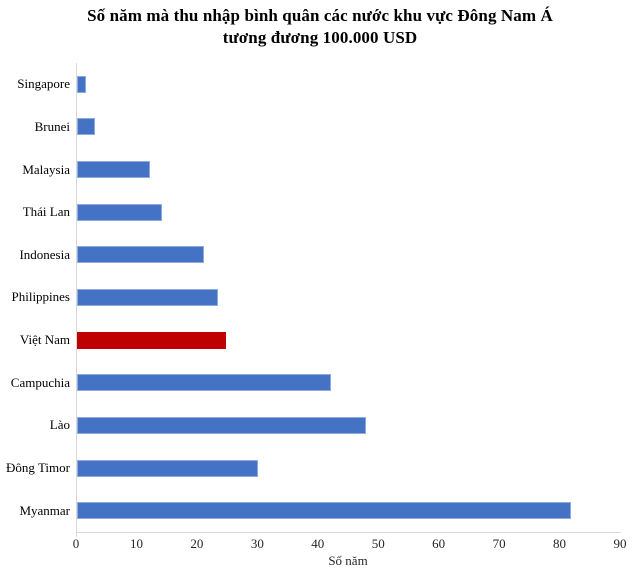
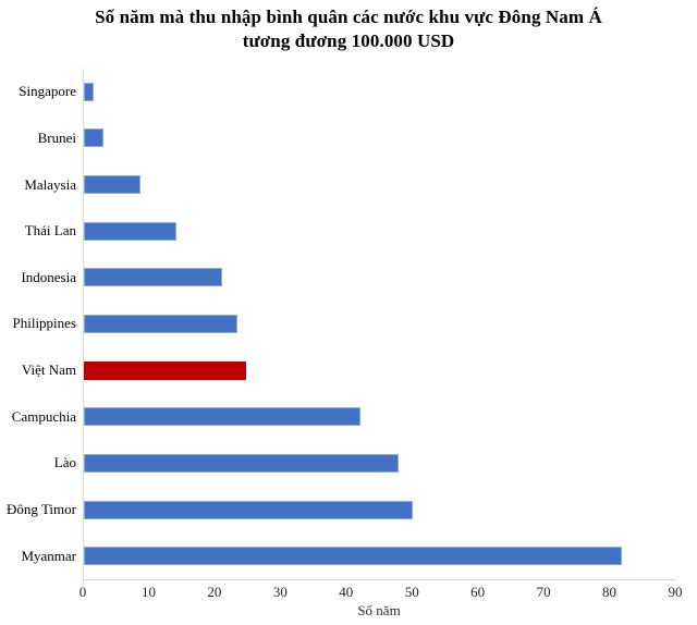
Malaysia: 12 -> 9
Đông Timor: 30 -> 50
